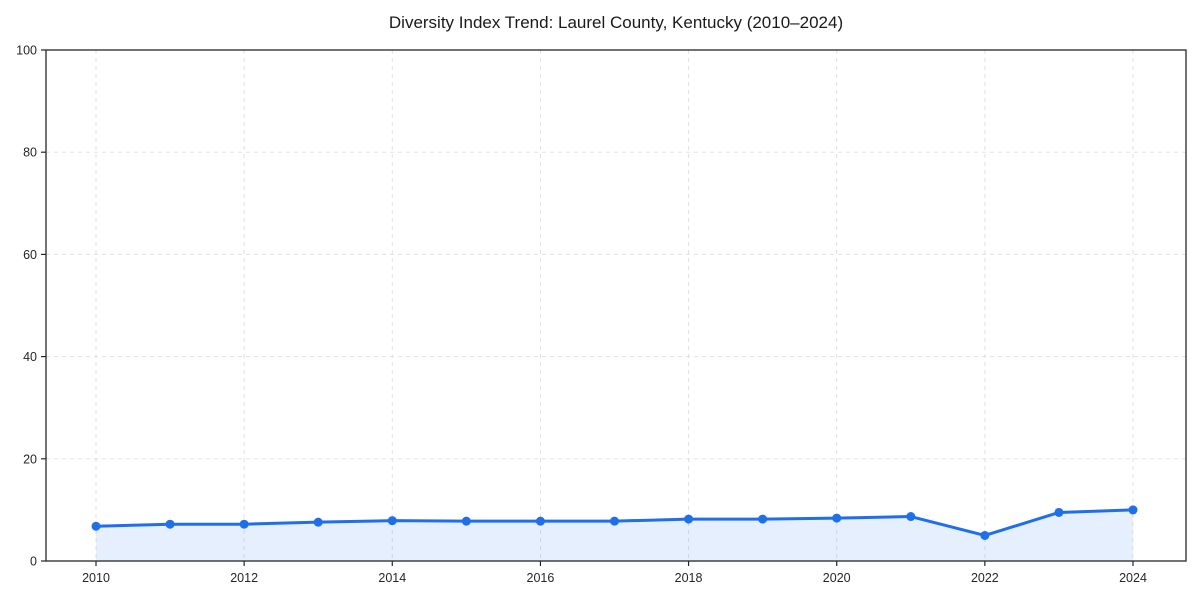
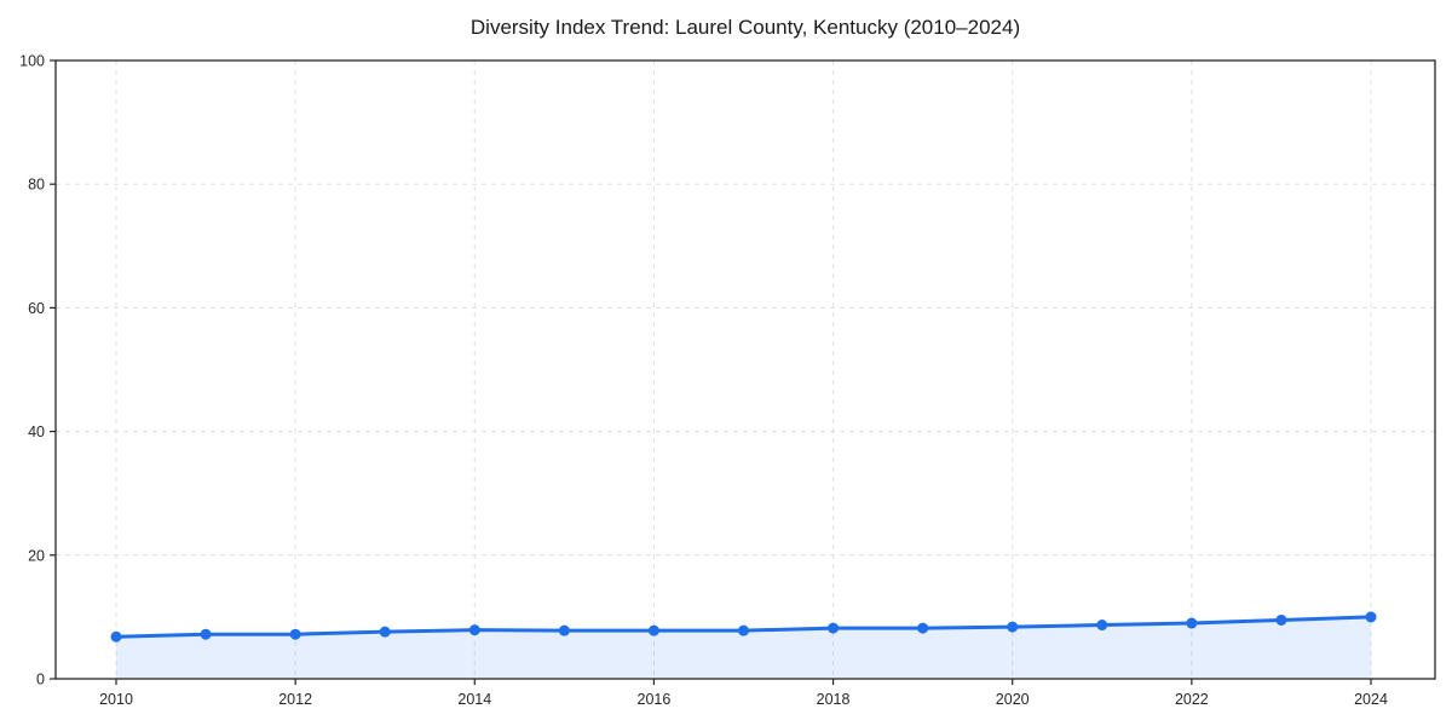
2022: 5 -> 9
